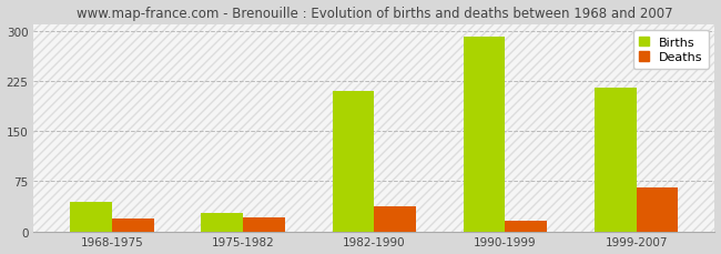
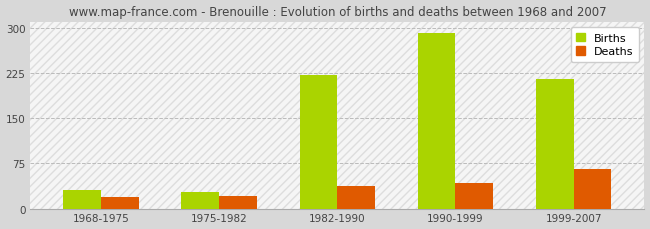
Births/1968-1975: 44 -> 30
Births/1982-1990: 210 -> 222
Deaths/1990-1999: 16 -> 42
